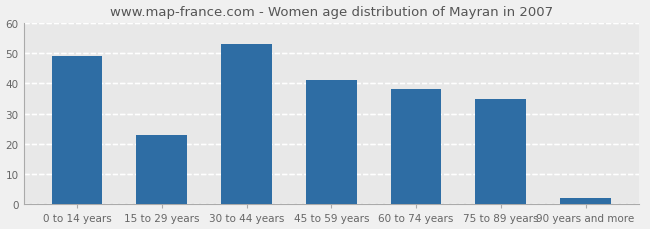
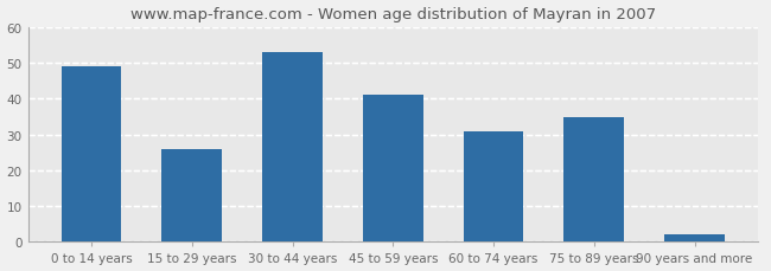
15 to 29 years: 23 -> 26
60 to 74 years: 38 -> 31
